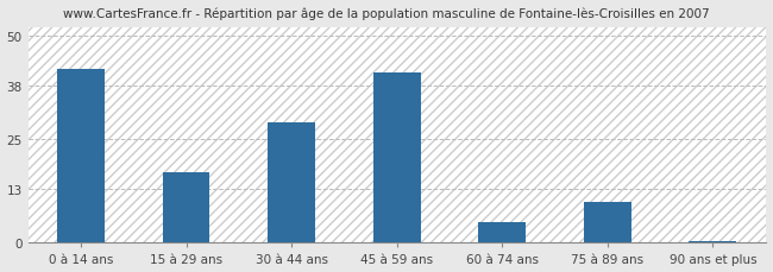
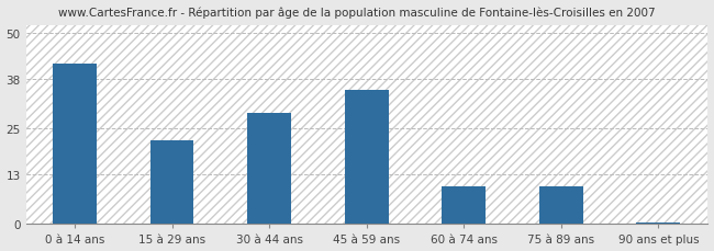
15 à 29 ans: 17.0 -> 22.0
45 à 59 ans: 41.0 -> 35.0
60 à 74 ans: 5.0 -> 10.0
